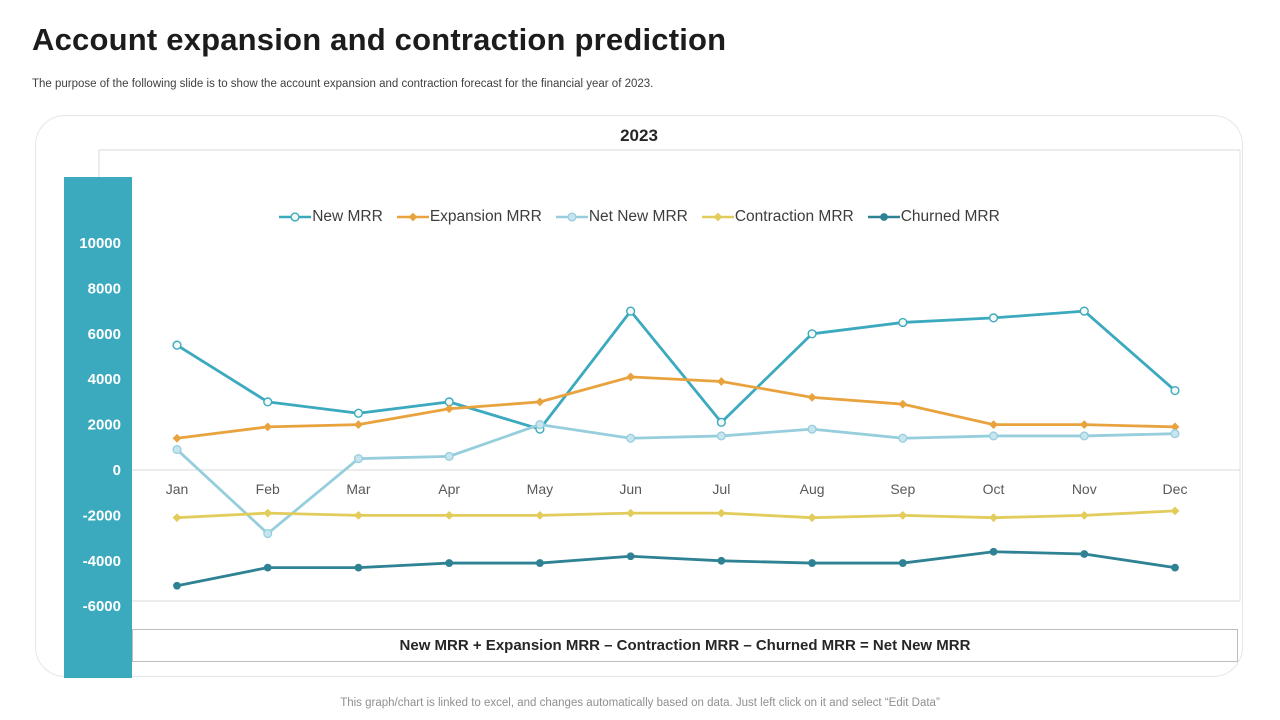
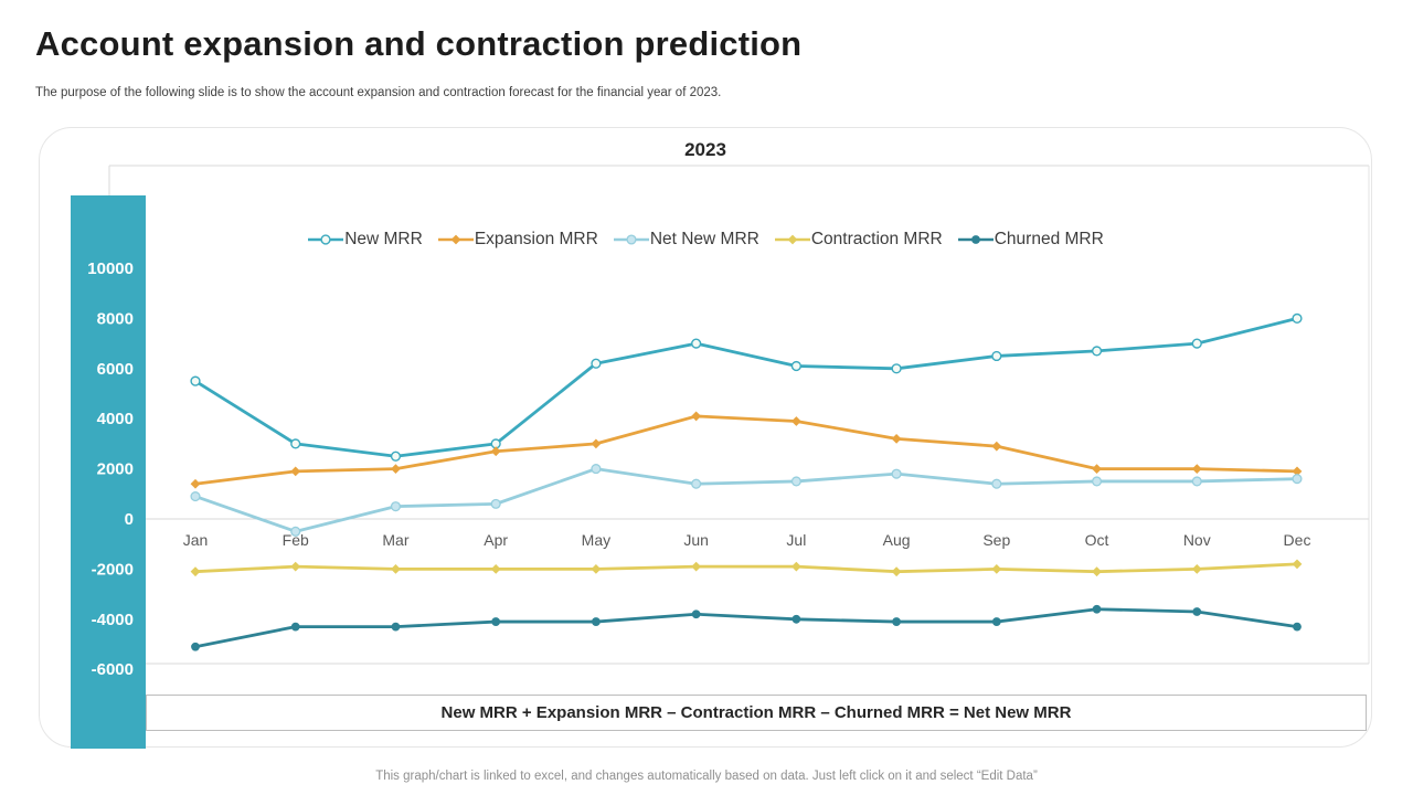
Net New MRR/Feb: -2800 -> -500
New MRR/May: 1800 -> 6200
New MRR/Jul: 2100 -> 6100
New MRR/Dec: 3500 -> 8000
